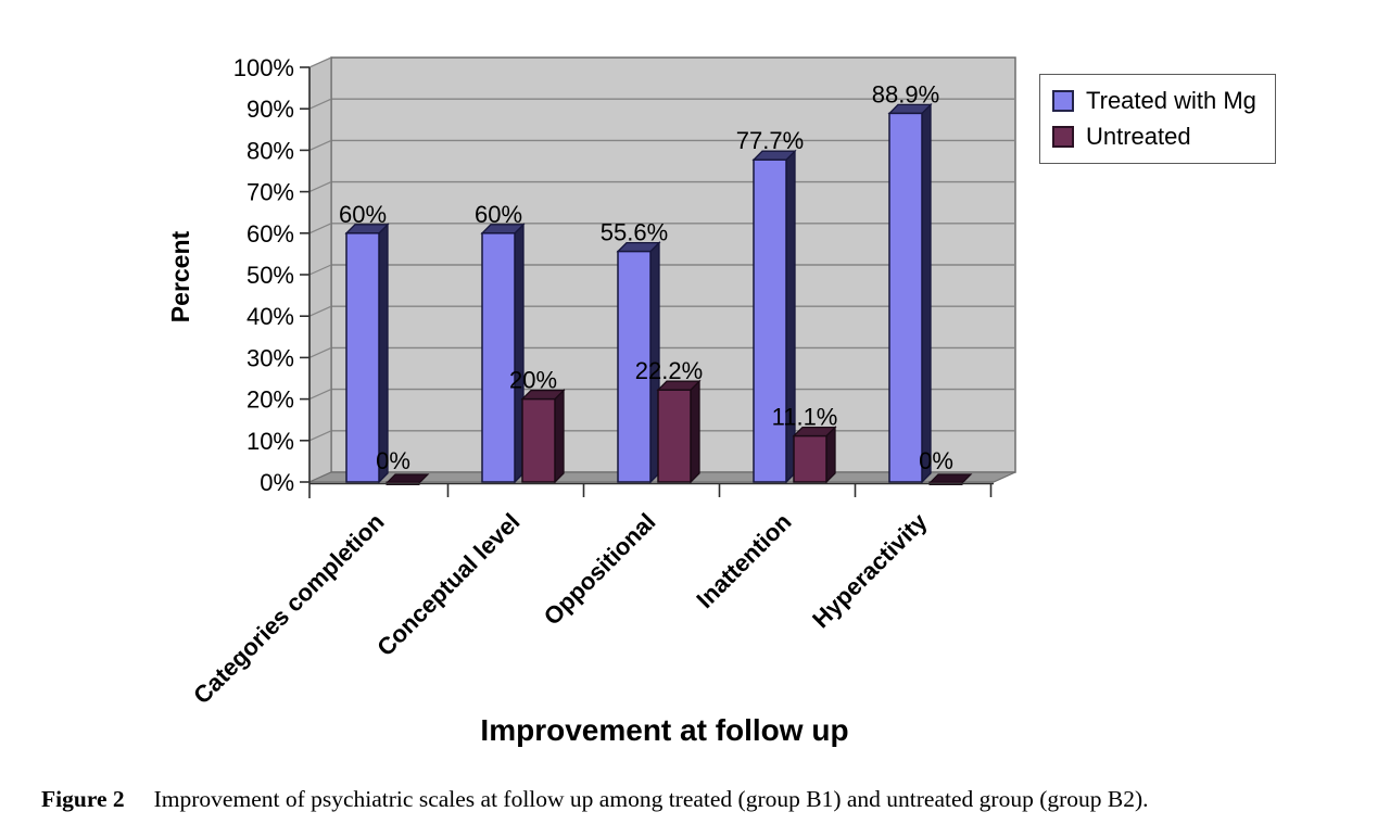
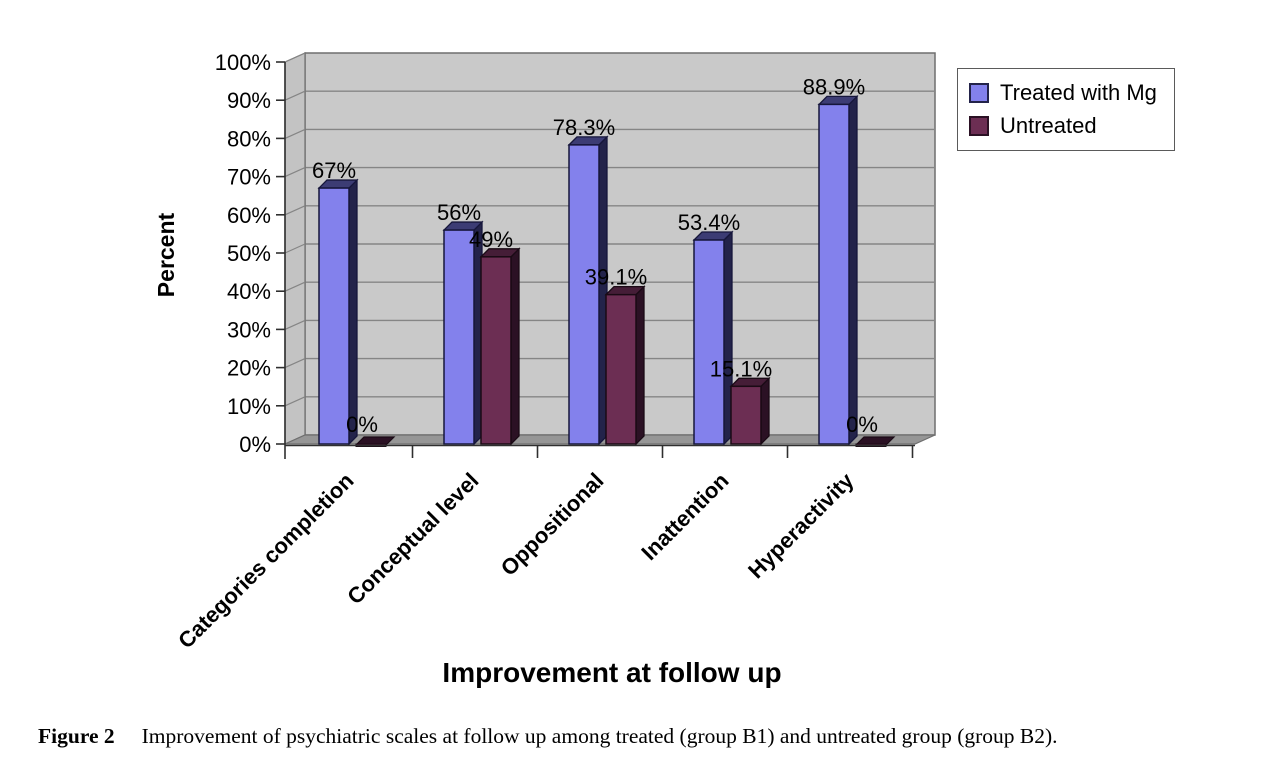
Treated with Mg/Categories completion: 60% -> 67%
Treated with Mg/Conceptual level: 60% -> 56%
Untreated/Conceptual level: 20% -> 49%
Treated with Mg/Oppositional: 55.6% -> 78.3%
Untreated/Oppositional: 22.2% -> 39.1%
Treated with Mg/Inattention: 77.7% -> 53.4%
Untreated/Inattention: 11.1% -> 15.1%
